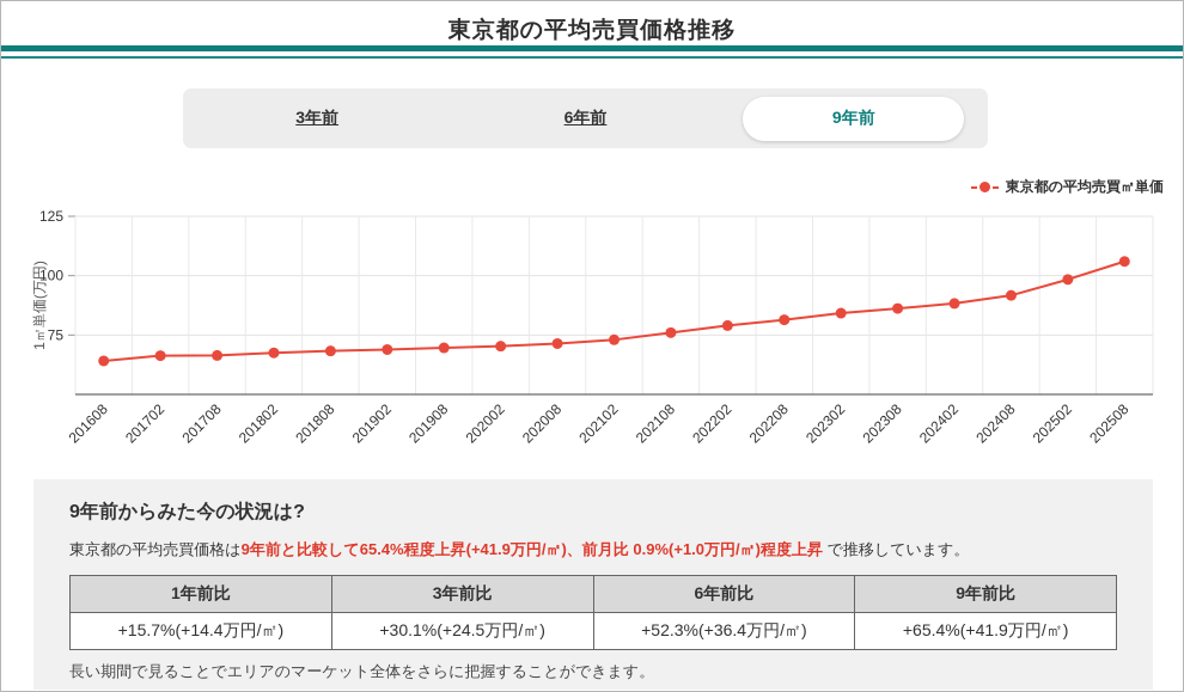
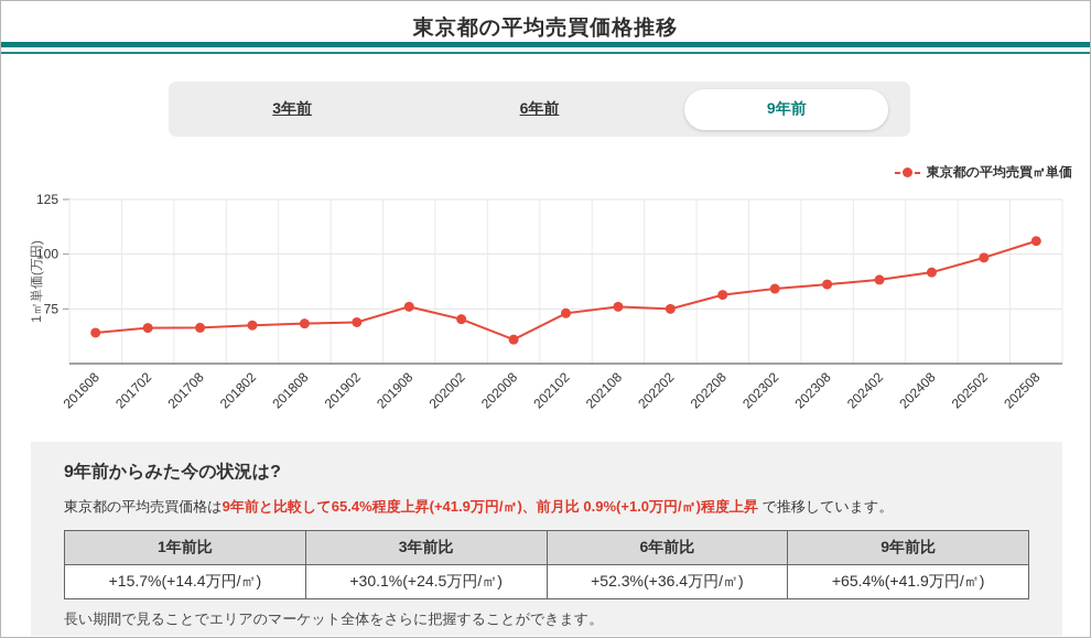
201908: 70 -> 76
202008: 71 -> 61
202202: 79 -> 75
